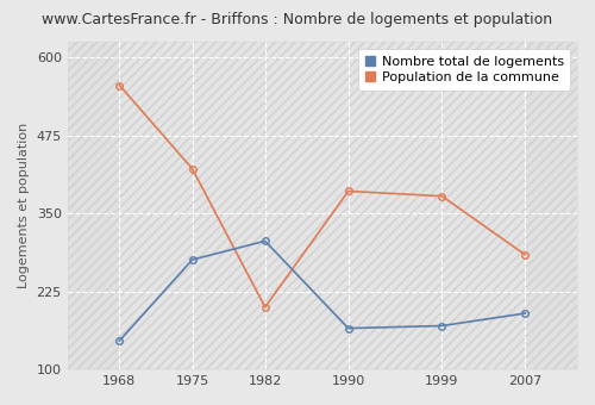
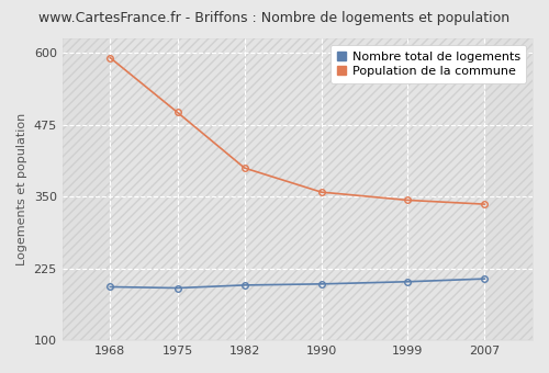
Nombre total de logements/1968: 146 -> 193
Population de la commune/1968: 556 -> 592
Nombre total de logements/1975: 276 -> 191
Population de la commune/1975: 422 -> 497
Nombre total de logements/1982: 306 -> 196
Population de la commune/1982: 200 -> 400
Nombre total de logements/1990: 166 -> 198
Population de la commune/1990: 386 -> 358
Nombre total de logements/1999: 170 -> 202
Population de la commune/1999: 378 -> 344
Nombre total de logements/2007: 190 -> 207
Population de la commune/2007: 284 -> 337
